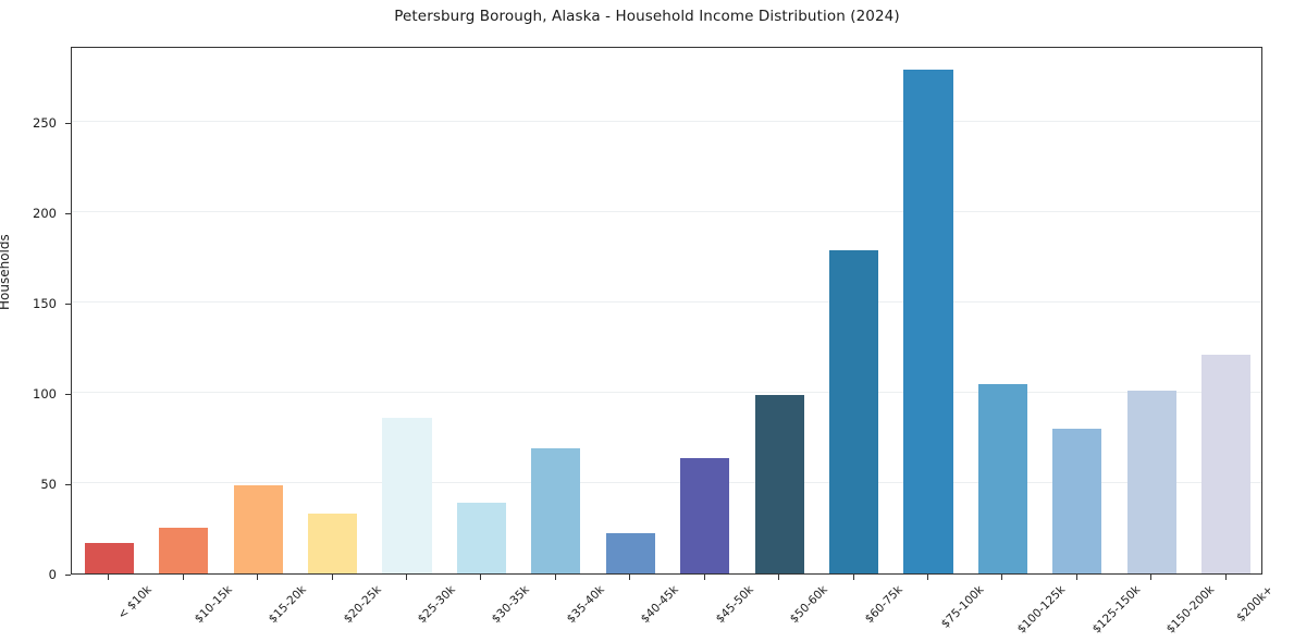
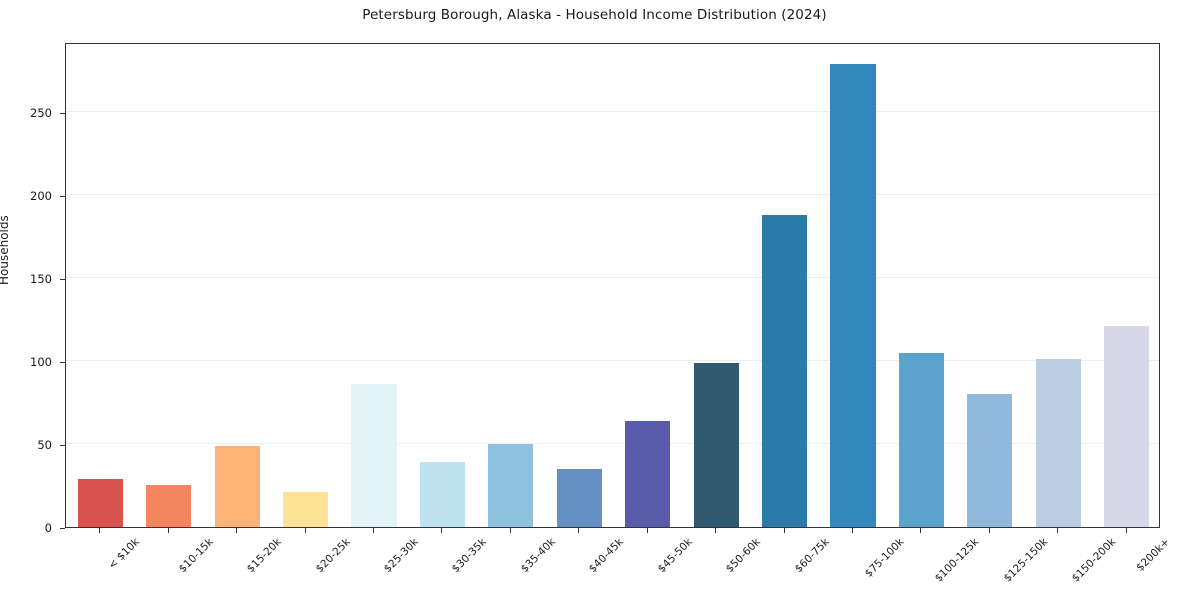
< $10k: 17 -> 29
$20-25k: 33 -> 21
$35-40k: 69 -> 50
$40-45k: 22 -> 35
$60-75k: 179 -> 188
